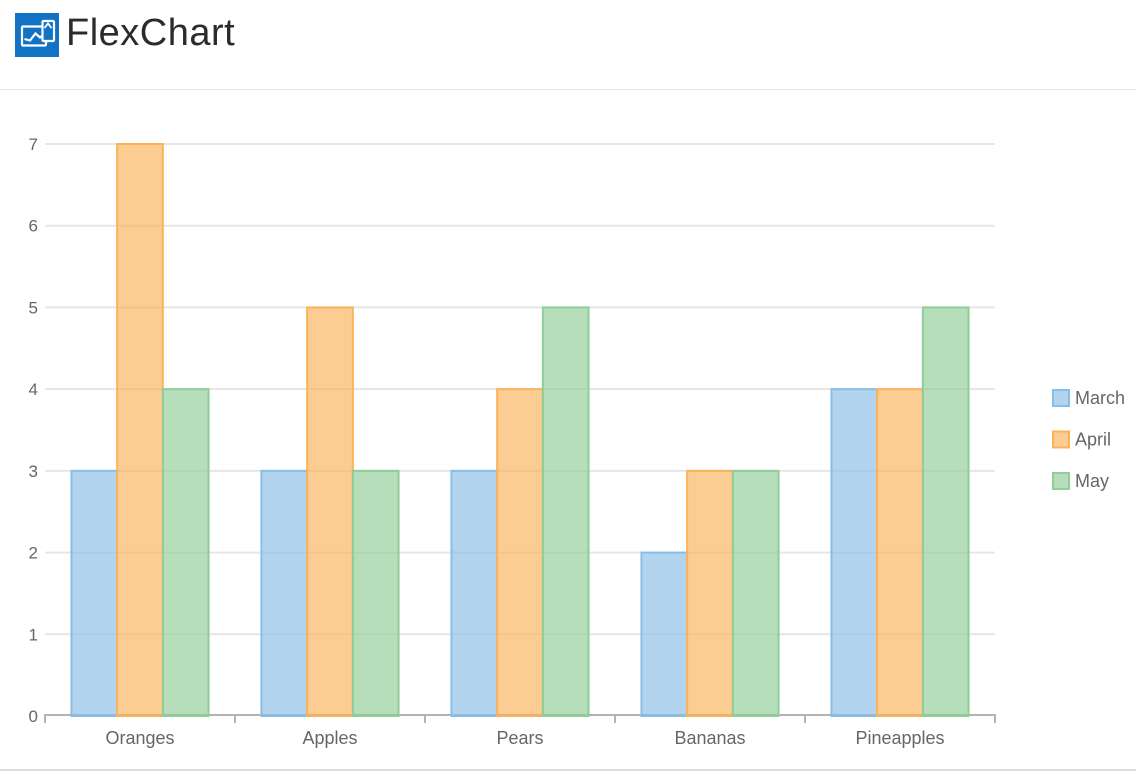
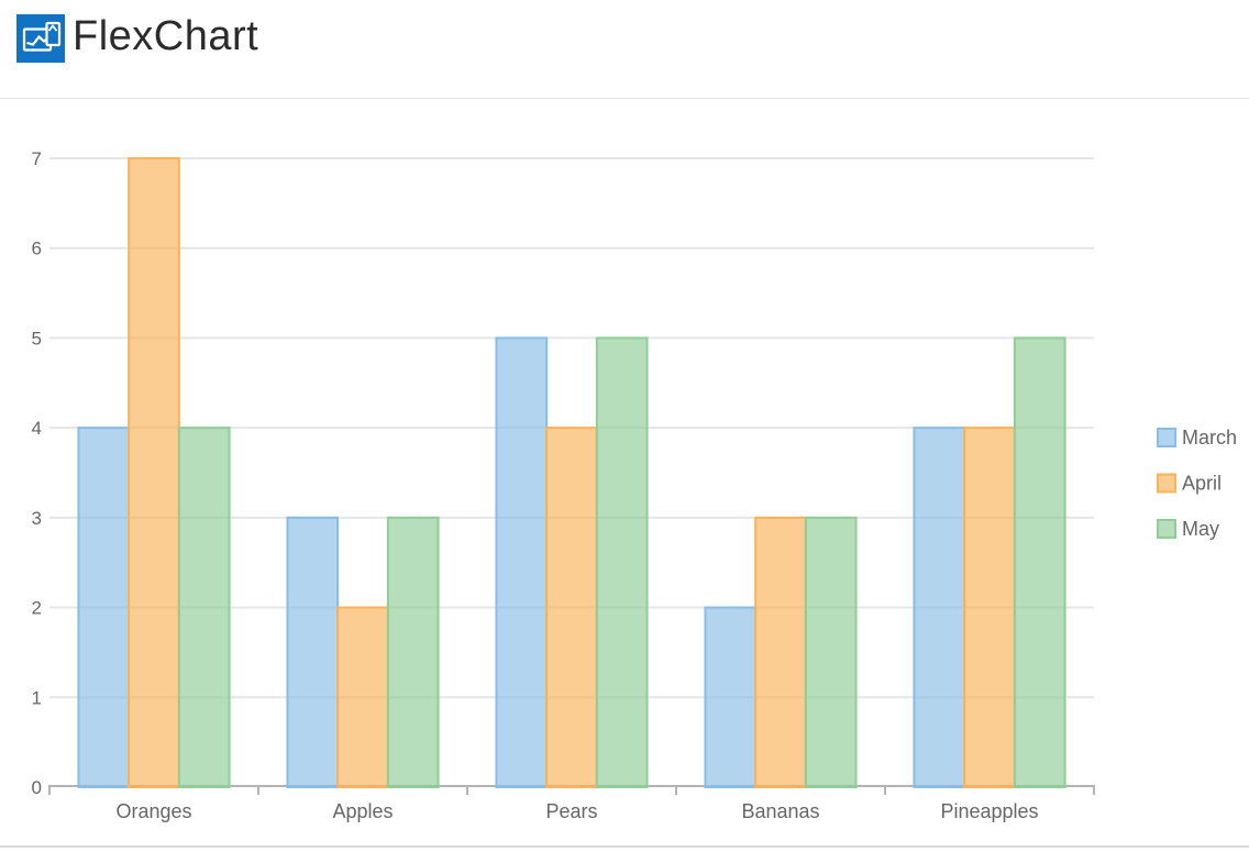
March/Oranges: 3 -> 4
April/Apples: 5 -> 2
March/Pears: 3 -> 5
